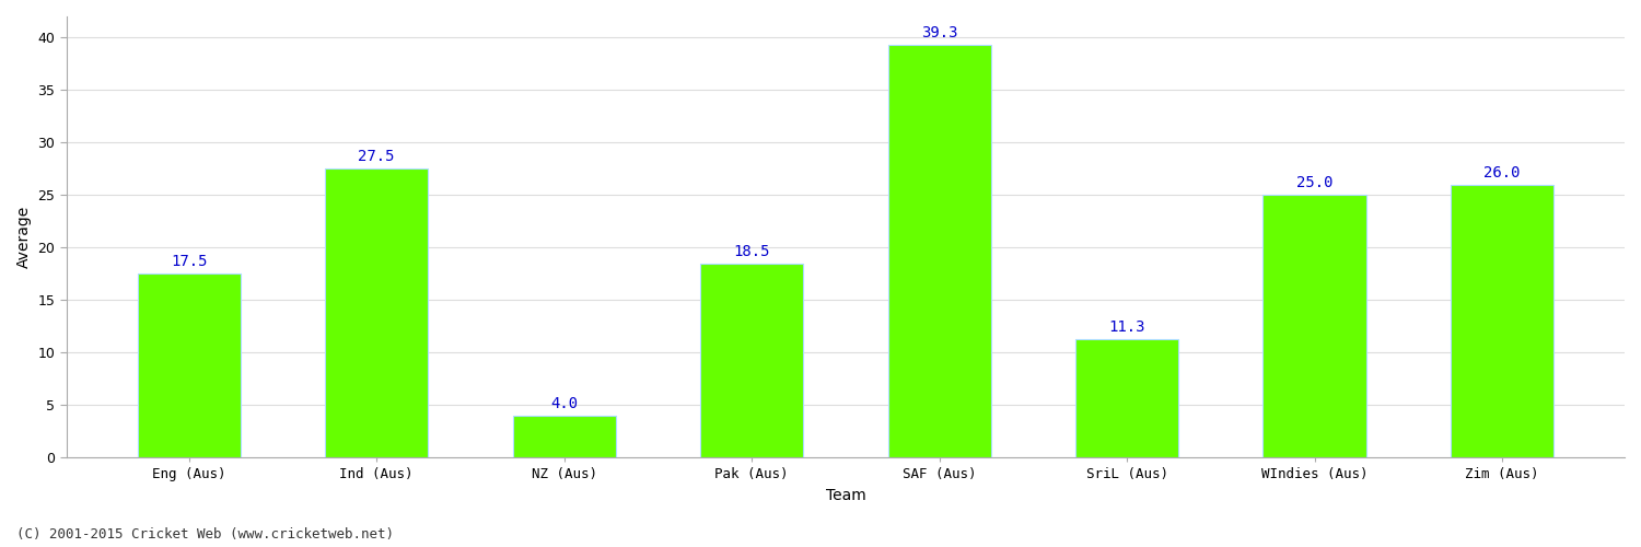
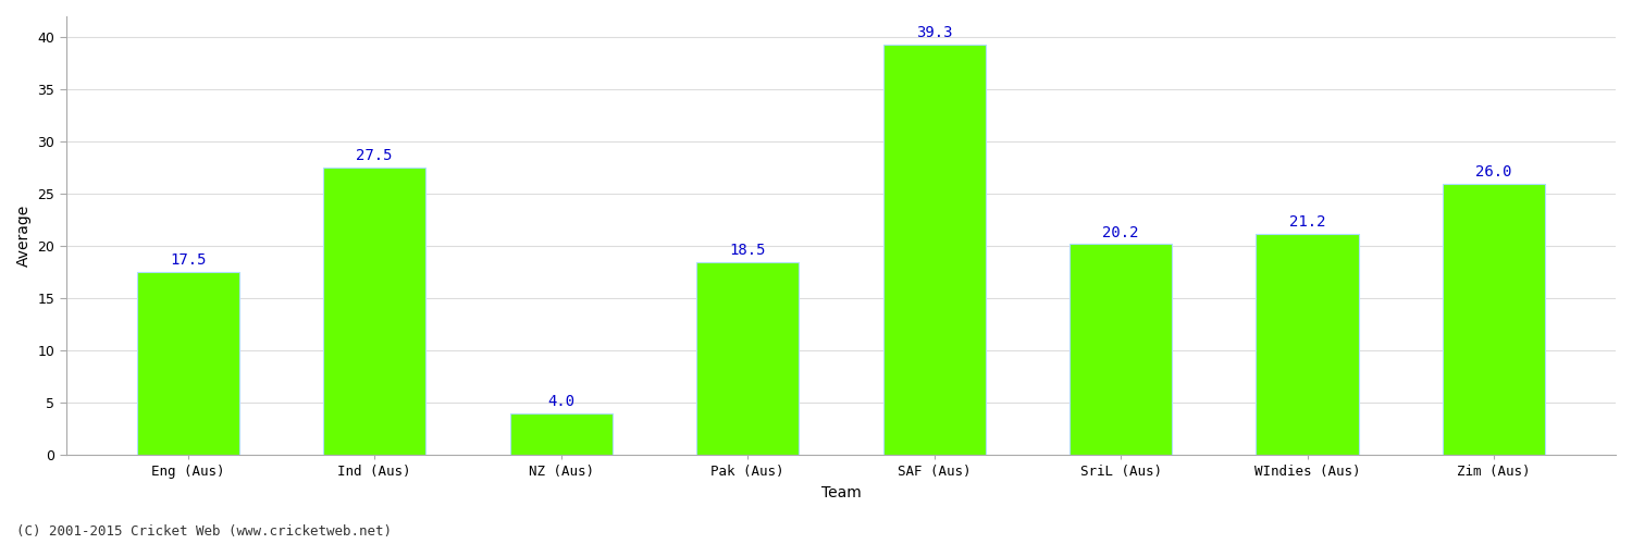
SriL (Aus): 11.3 -> 20.2
WIndies (Aus): 25.0 -> 21.2
